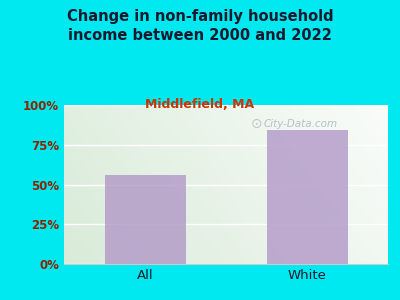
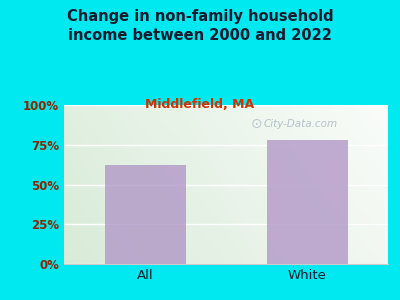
All: 56% -> 62%
White: 84% -> 78%
